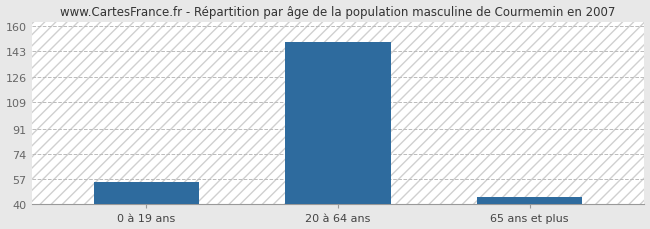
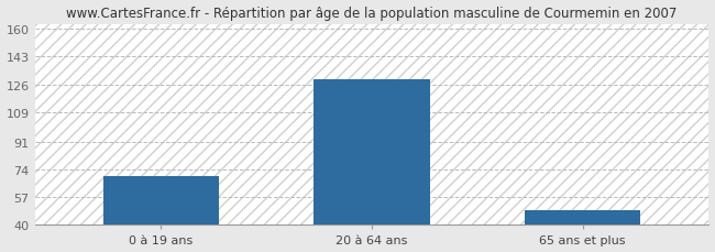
0 à 19 ans: 55 -> 70
20 à 64 ans: 149 -> 129
65 ans et plus: 45 -> 49
